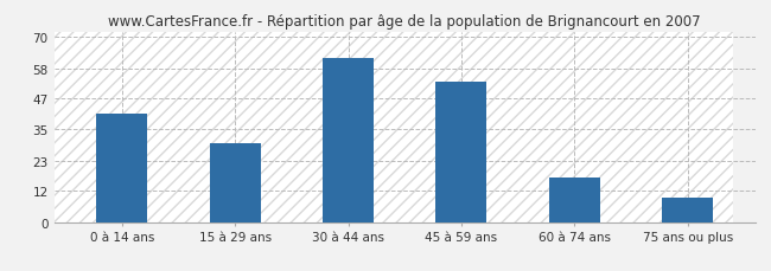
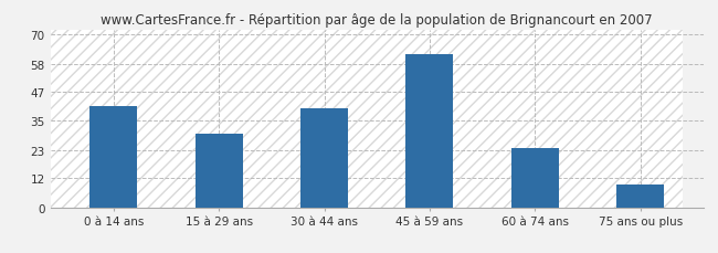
30 à 44 ans: 62 -> 40
45 à 59 ans: 53 -> 62
60 à 74 ans: 17 -> 24
